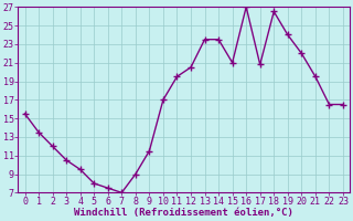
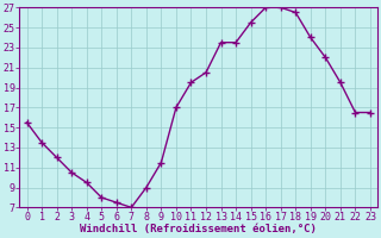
15: 21.0 -> 25.5
17: 20.8 -> 27.0
